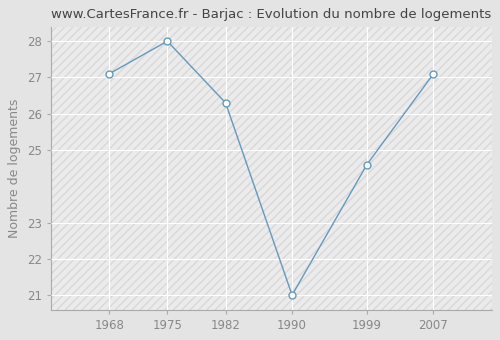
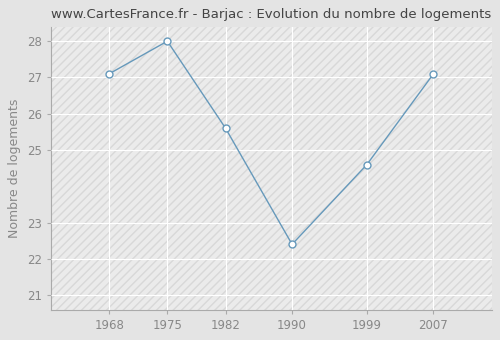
1982: 26.3 -> 25.6
1990: 21.0 -> 22.4
